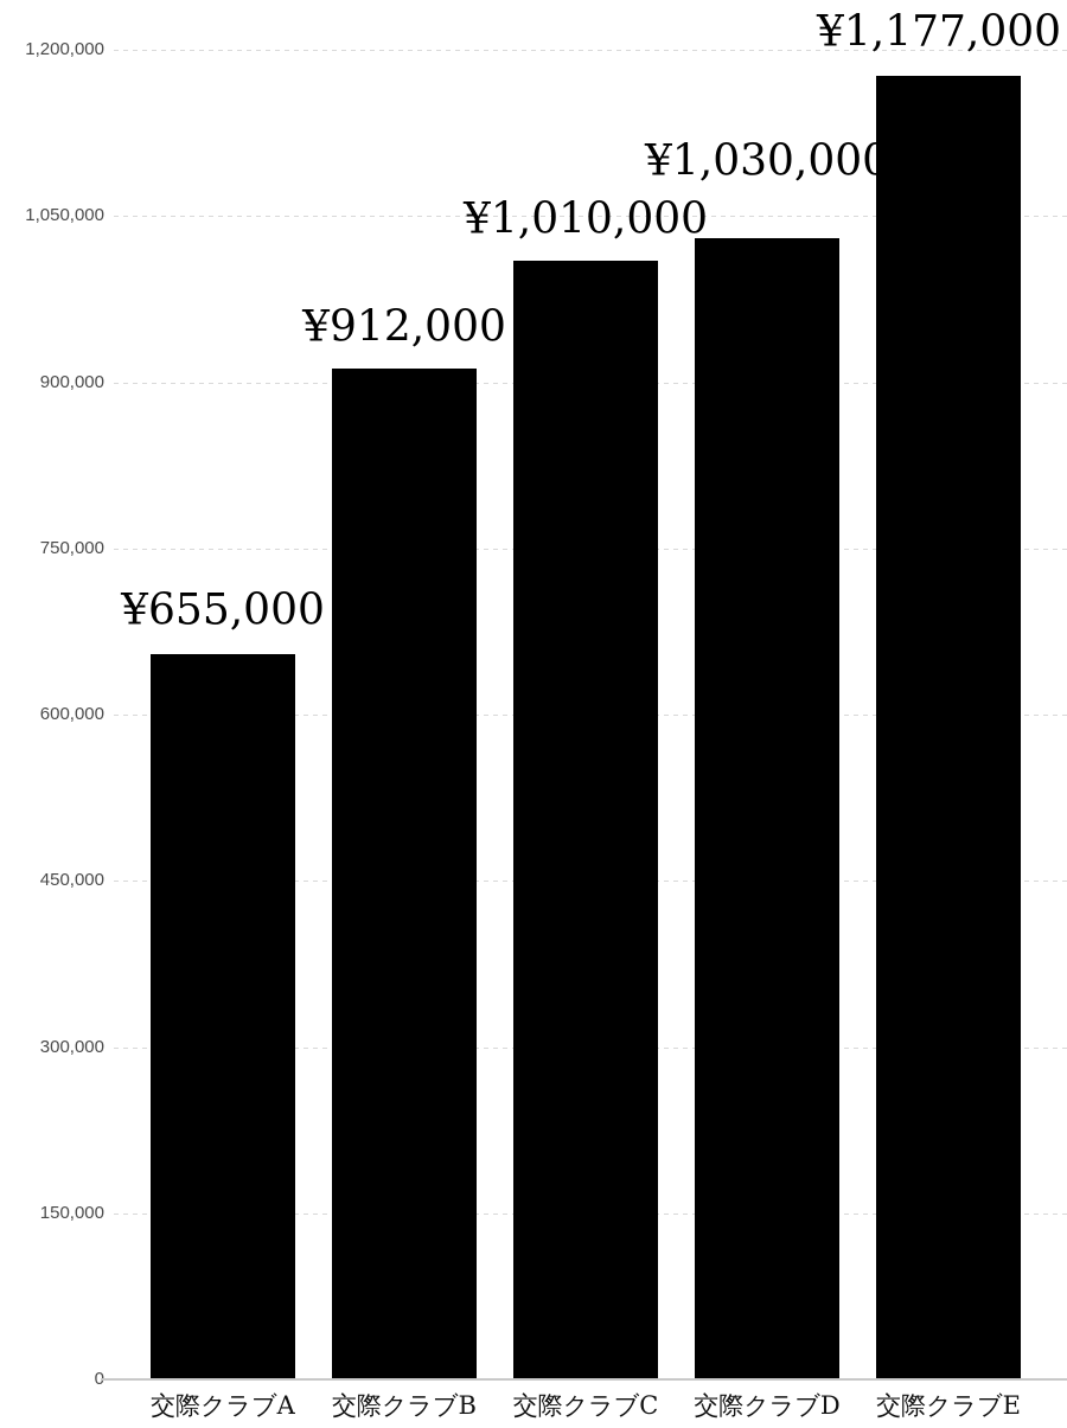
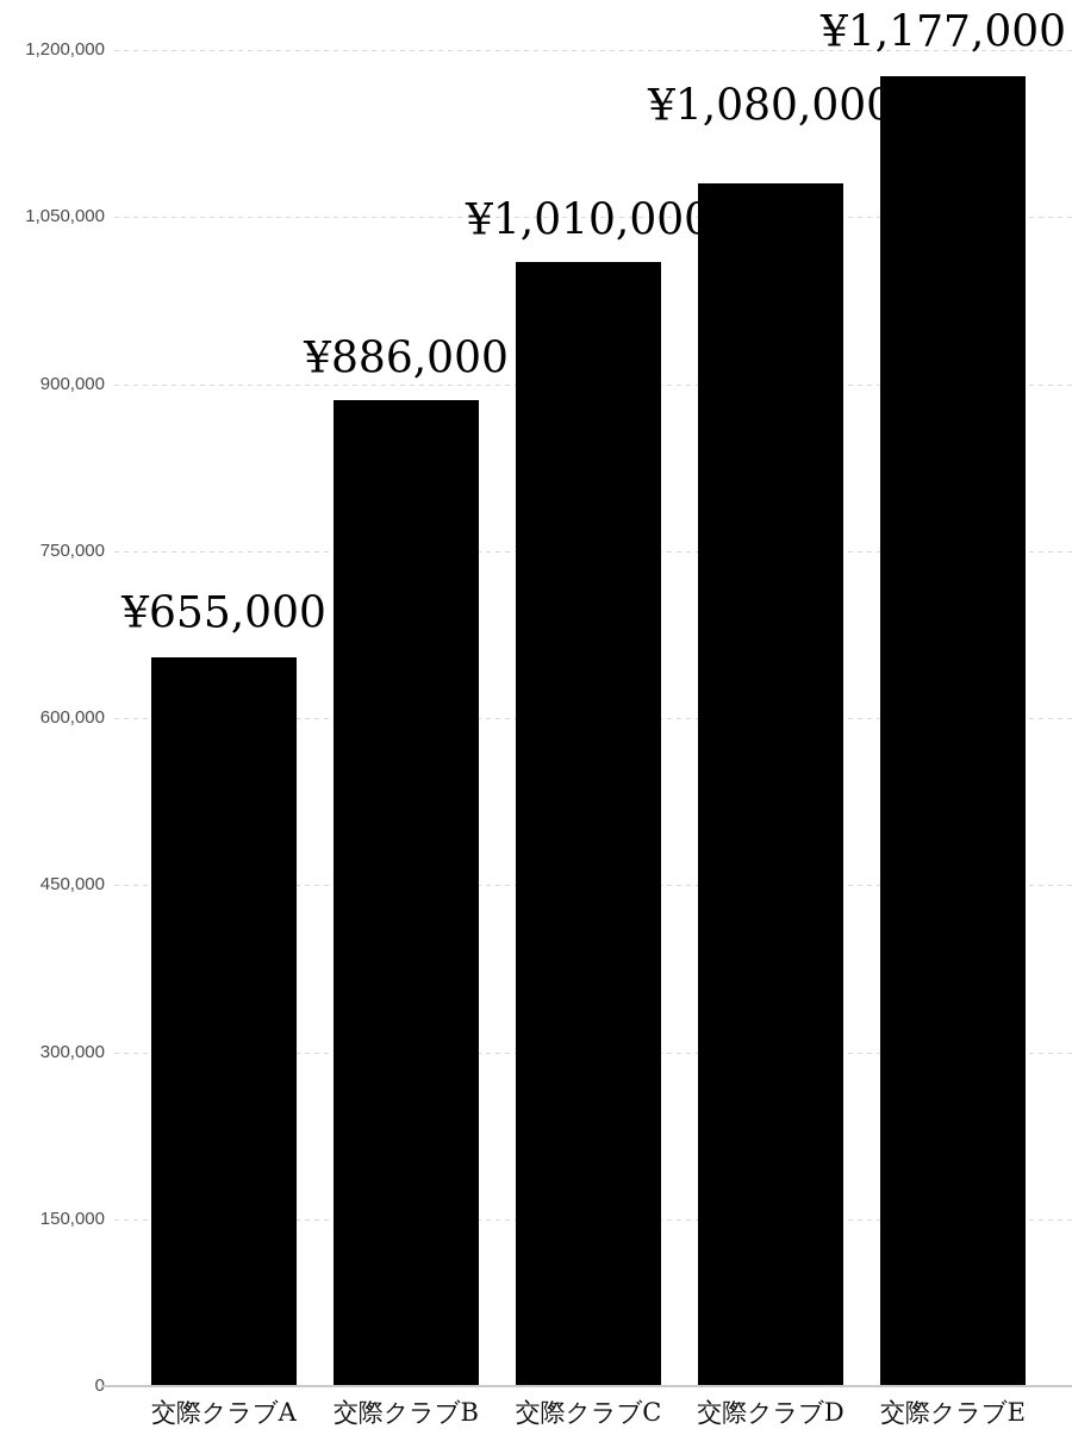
交際クラブB: ¥912,000 -> ¥886,000
交際クラブD: ¥1,030,000 -> ¥1,080,000
